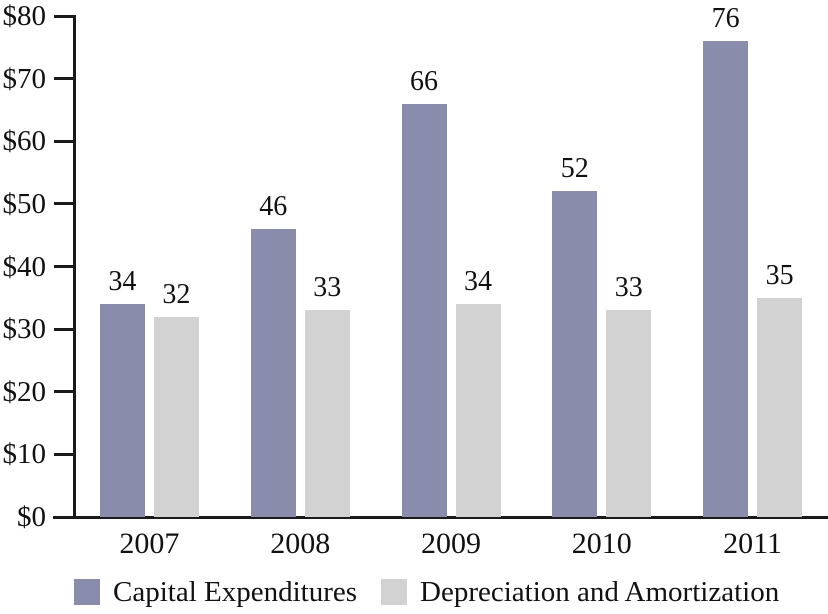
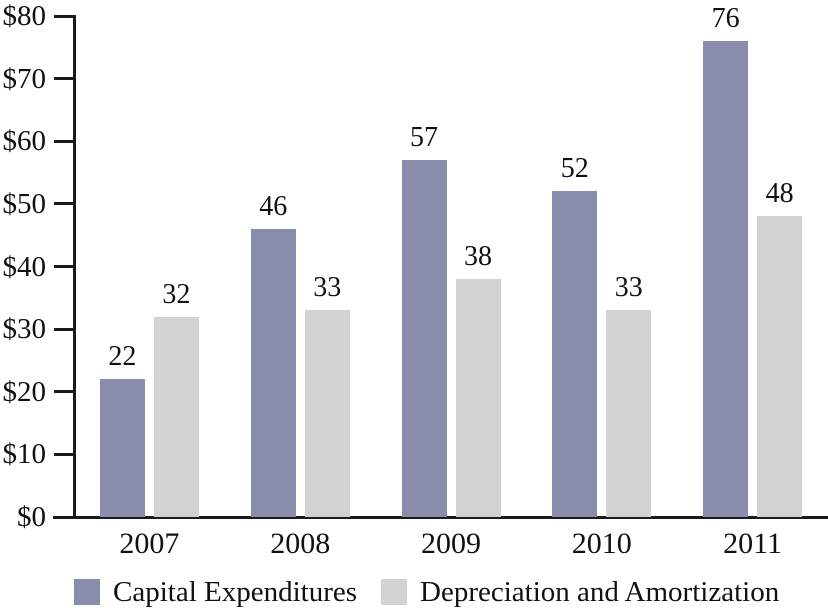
Capital Expenditures/2007: 34 -> 22
Capital Expenditures/2009: 66 -> 57
Depreciation and Amortization/2009: 34 -> 38
Depreciation and Amortization/2011: 35 -> 48
